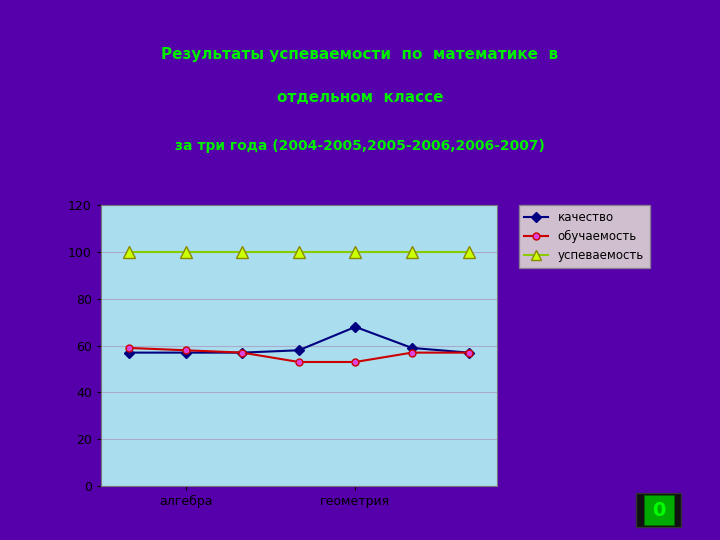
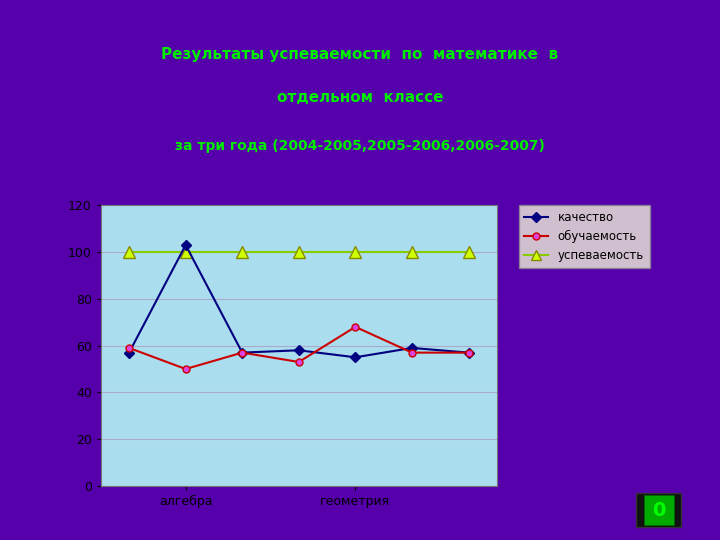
качество/алгебра: 57 -> 103
обучаемость/алгебра: 58 -> 50
качество/геометрия: 68 -> 55
обучаемость/геометрия: 53 -> 68
